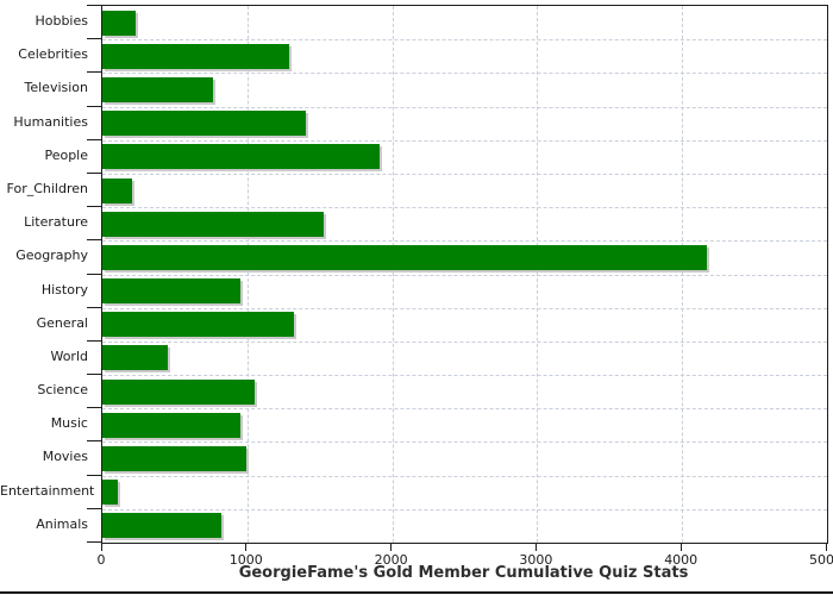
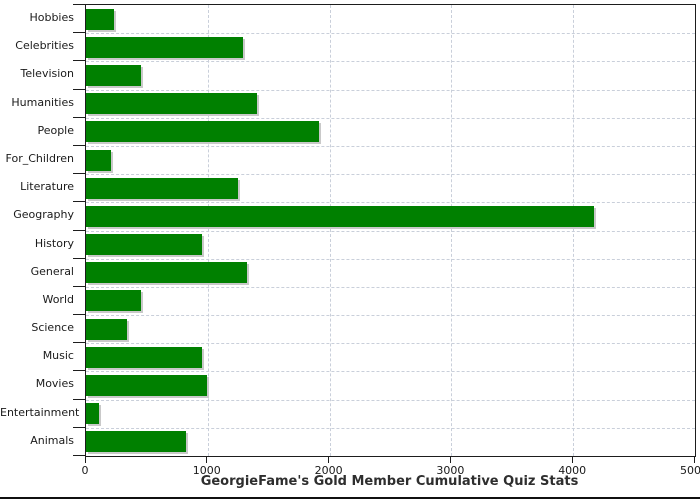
Television: 760 -> 460
Literature: 1530 -> 1250
Science: 1050 -> 340
